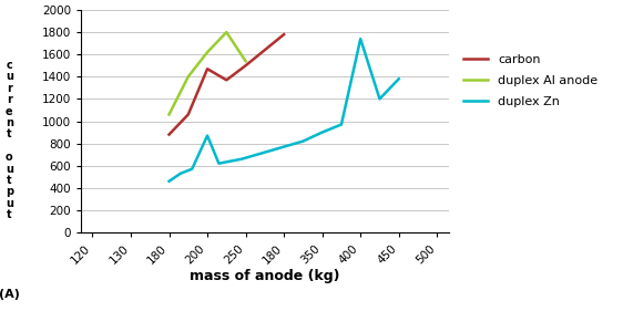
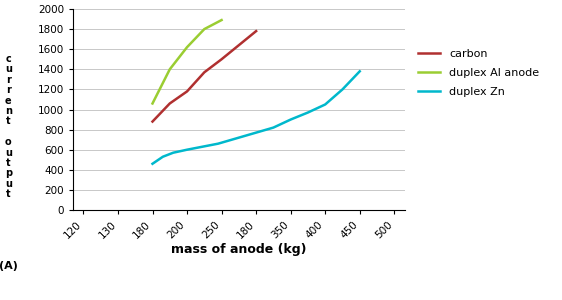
carbon/200: 1470 -> 1180
duplex Zn/200: 870 -> 600
duplex Al anode/250: 1540 -> 1890
duplex Zn/400: 1740 -> 1050
